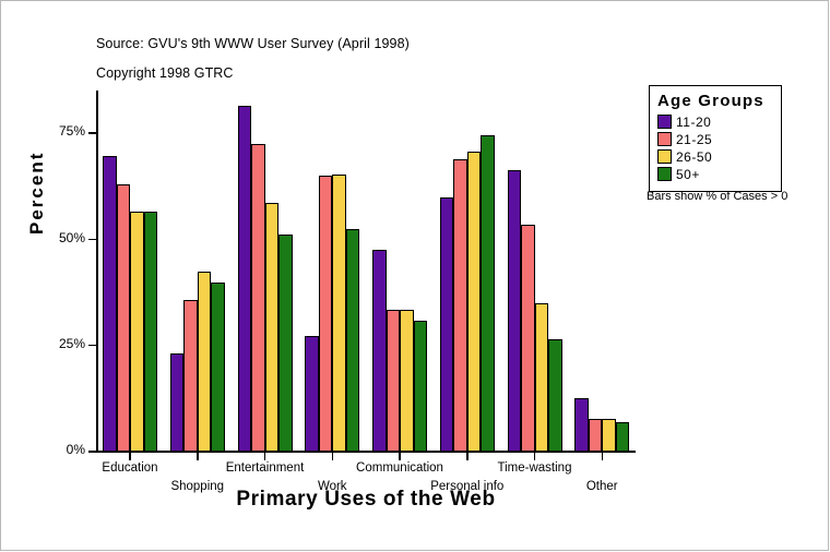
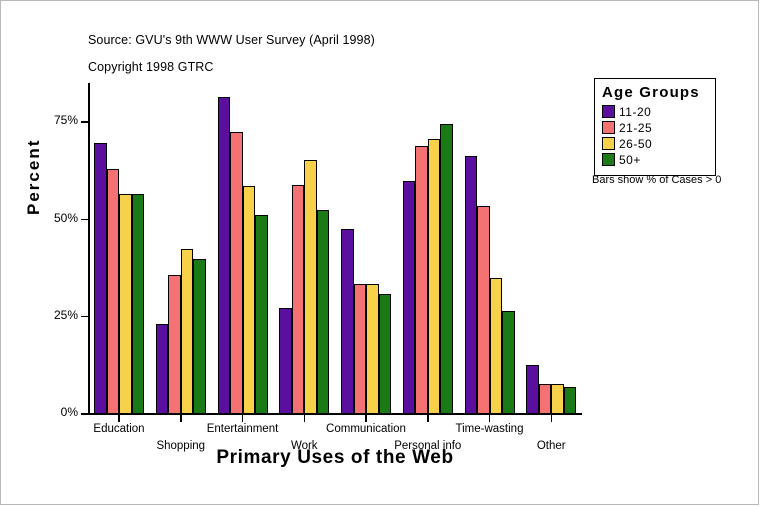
21-25/Work: 65% -> 59%
